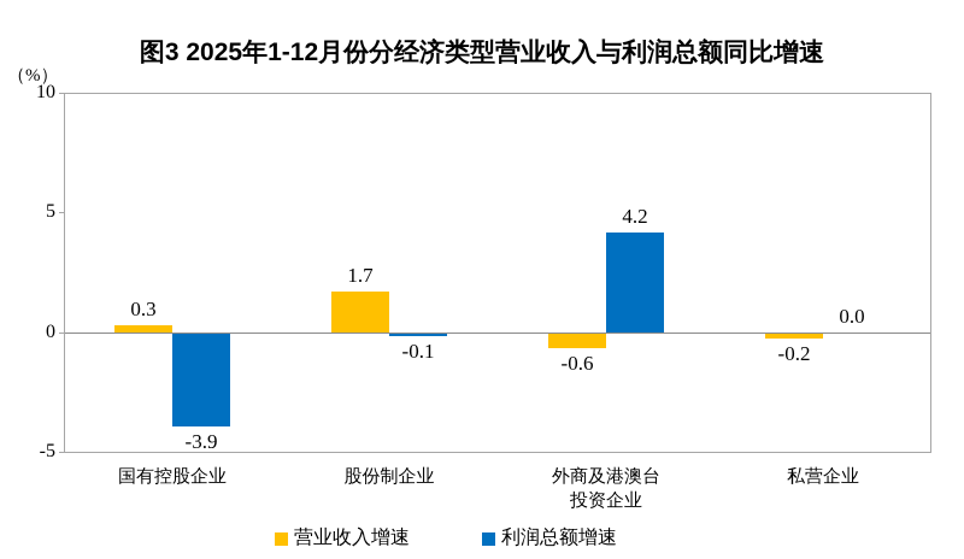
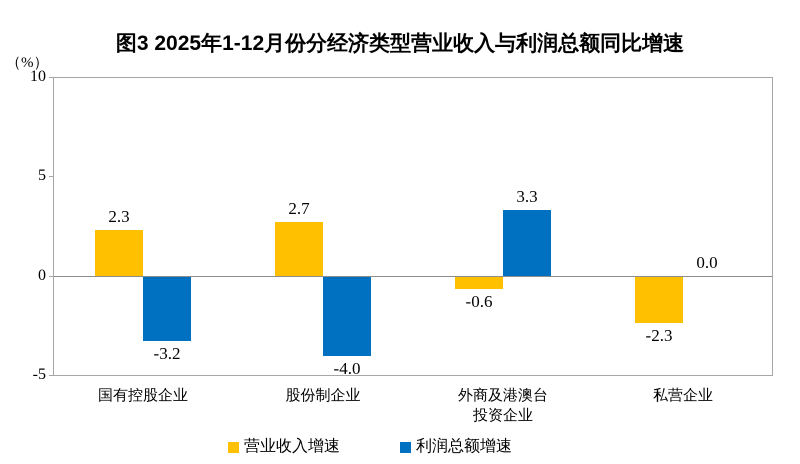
营业收入增速/国有控股企业: 0.3 -> 2.3
利润总额增速/国有控股企业: -3.9 -> -3.2
营业收入增速/股份制企业: 1.7 -> 2.7
利润总额增速/股份制企业: -0.1 -> -4.0
利润总额增速/外商及港澳台 投资企业: 4.2 -> 3.3
营业收入增速/私营企业: -0.2 -> -2.3
